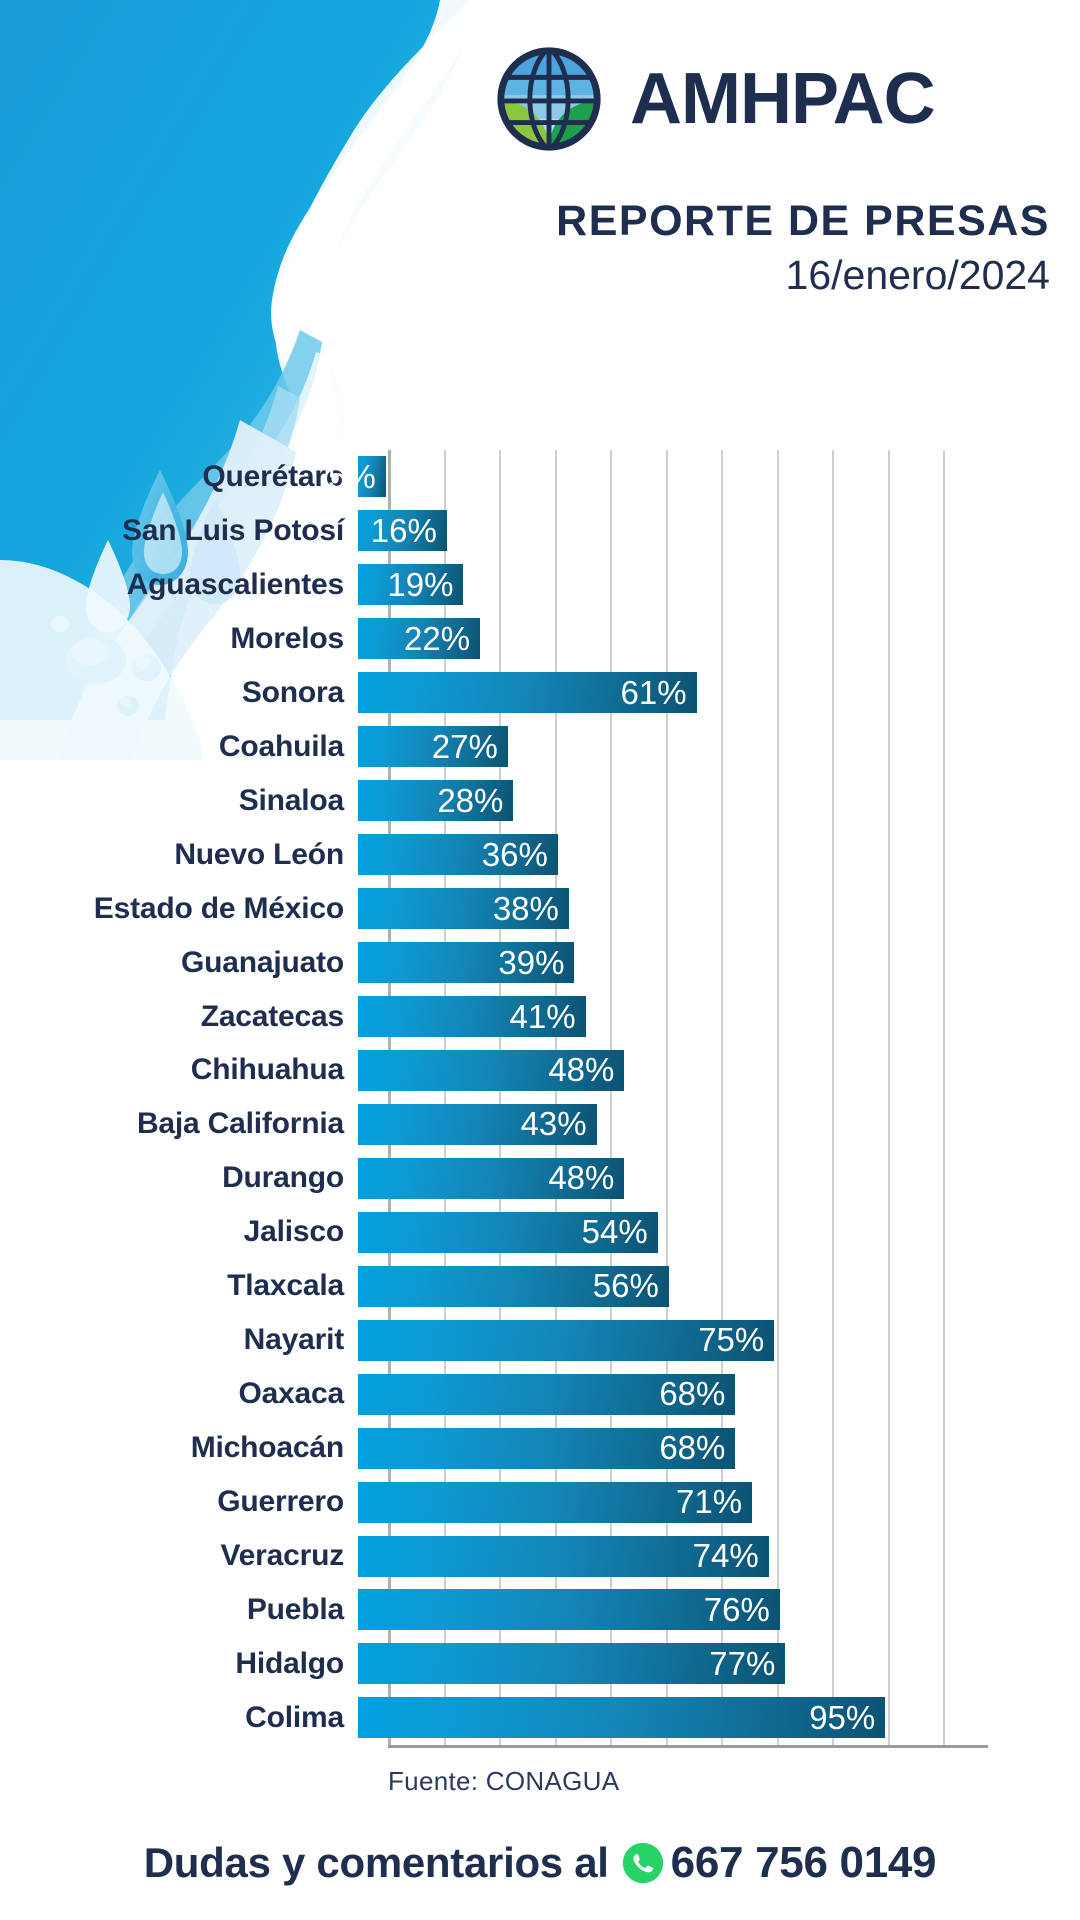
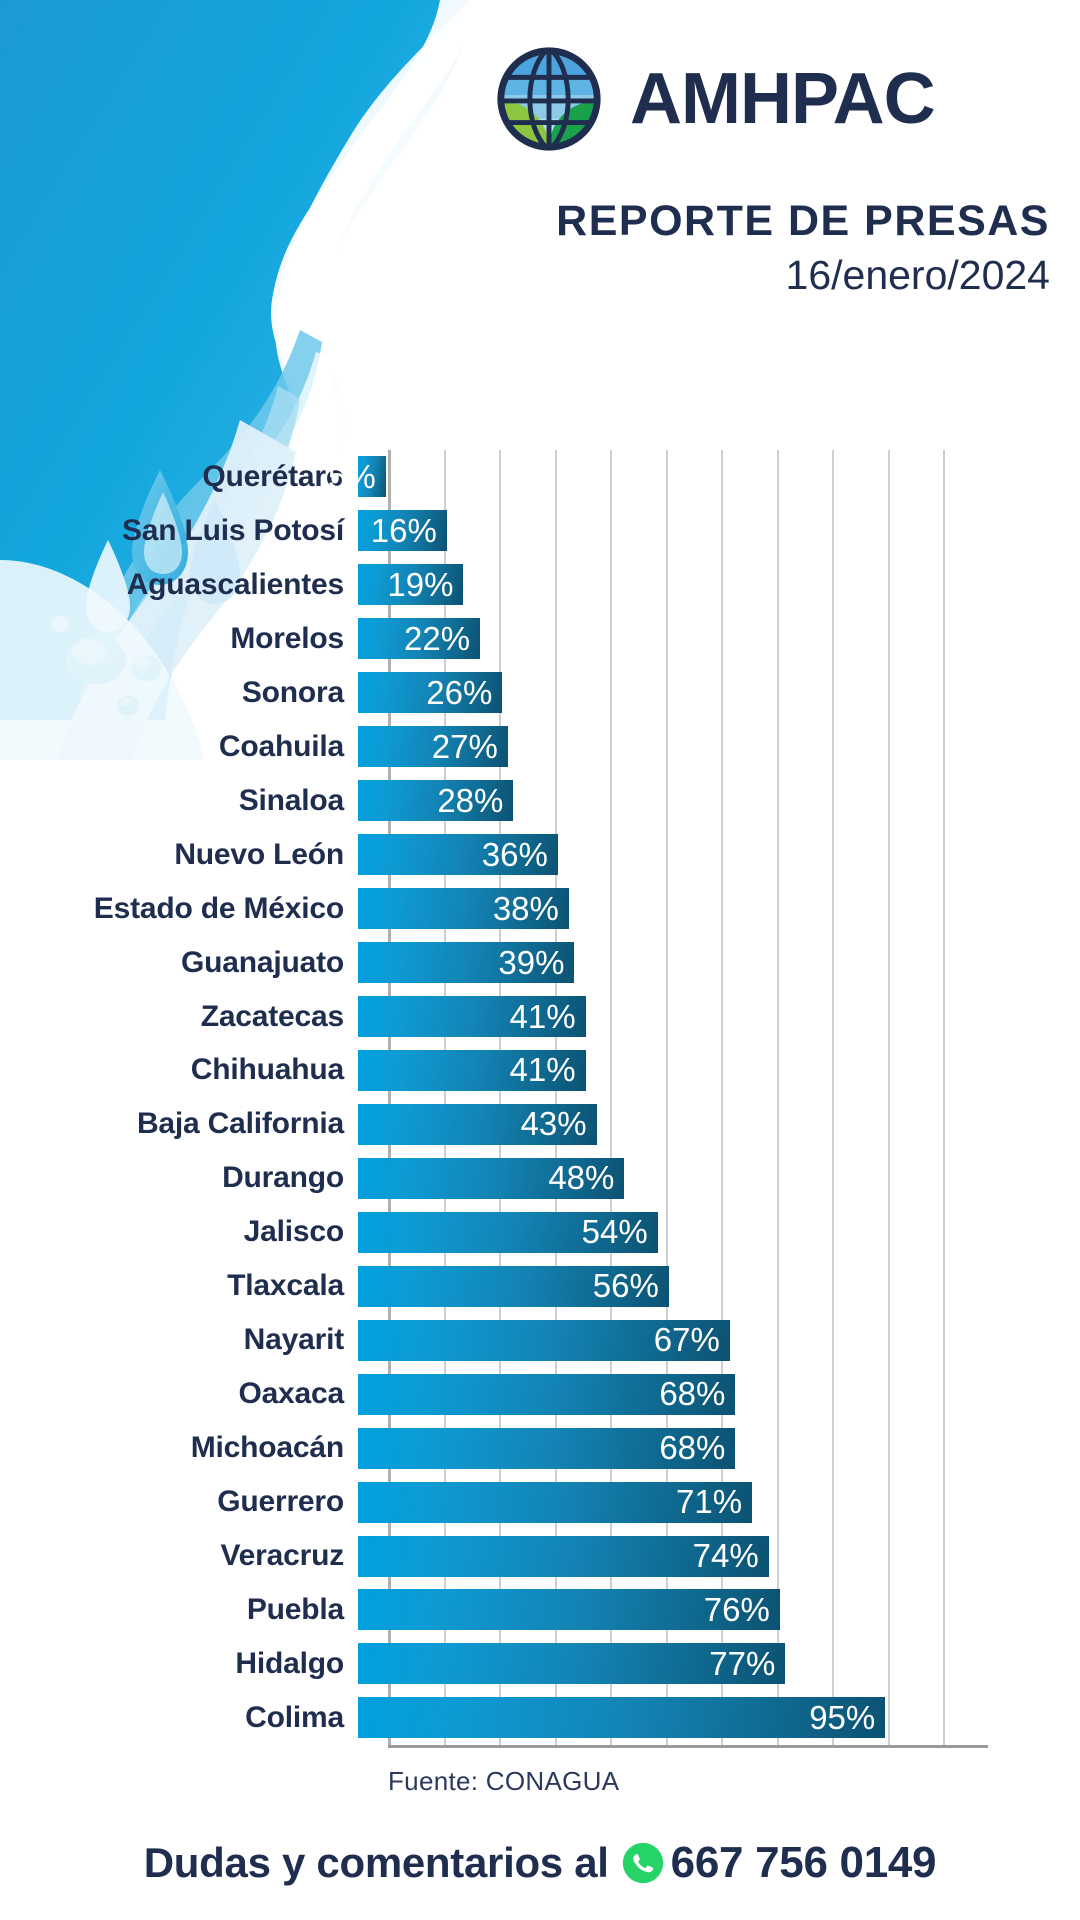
Sonora: 61% -> 26%
Chihuahua: 48% -> 41%
Nayarit: 75% -> 67%
